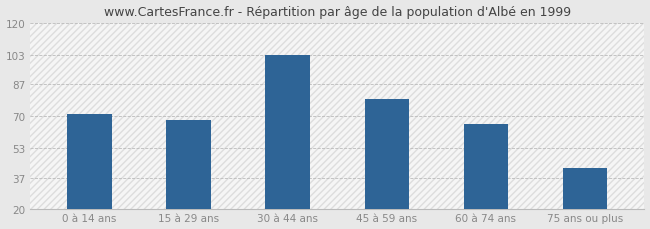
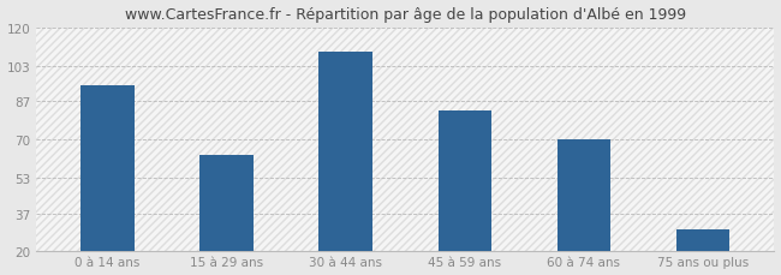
0 à 14 ans: 71 -> 94
15 à 29 ans: 68 -> 63
30 à 44 ans: 103 -> 109
45 à 59 ans: 79 -> 83
60 à 74 ans: 66 -> 70
75 ans ou plus: 42 -> 30
